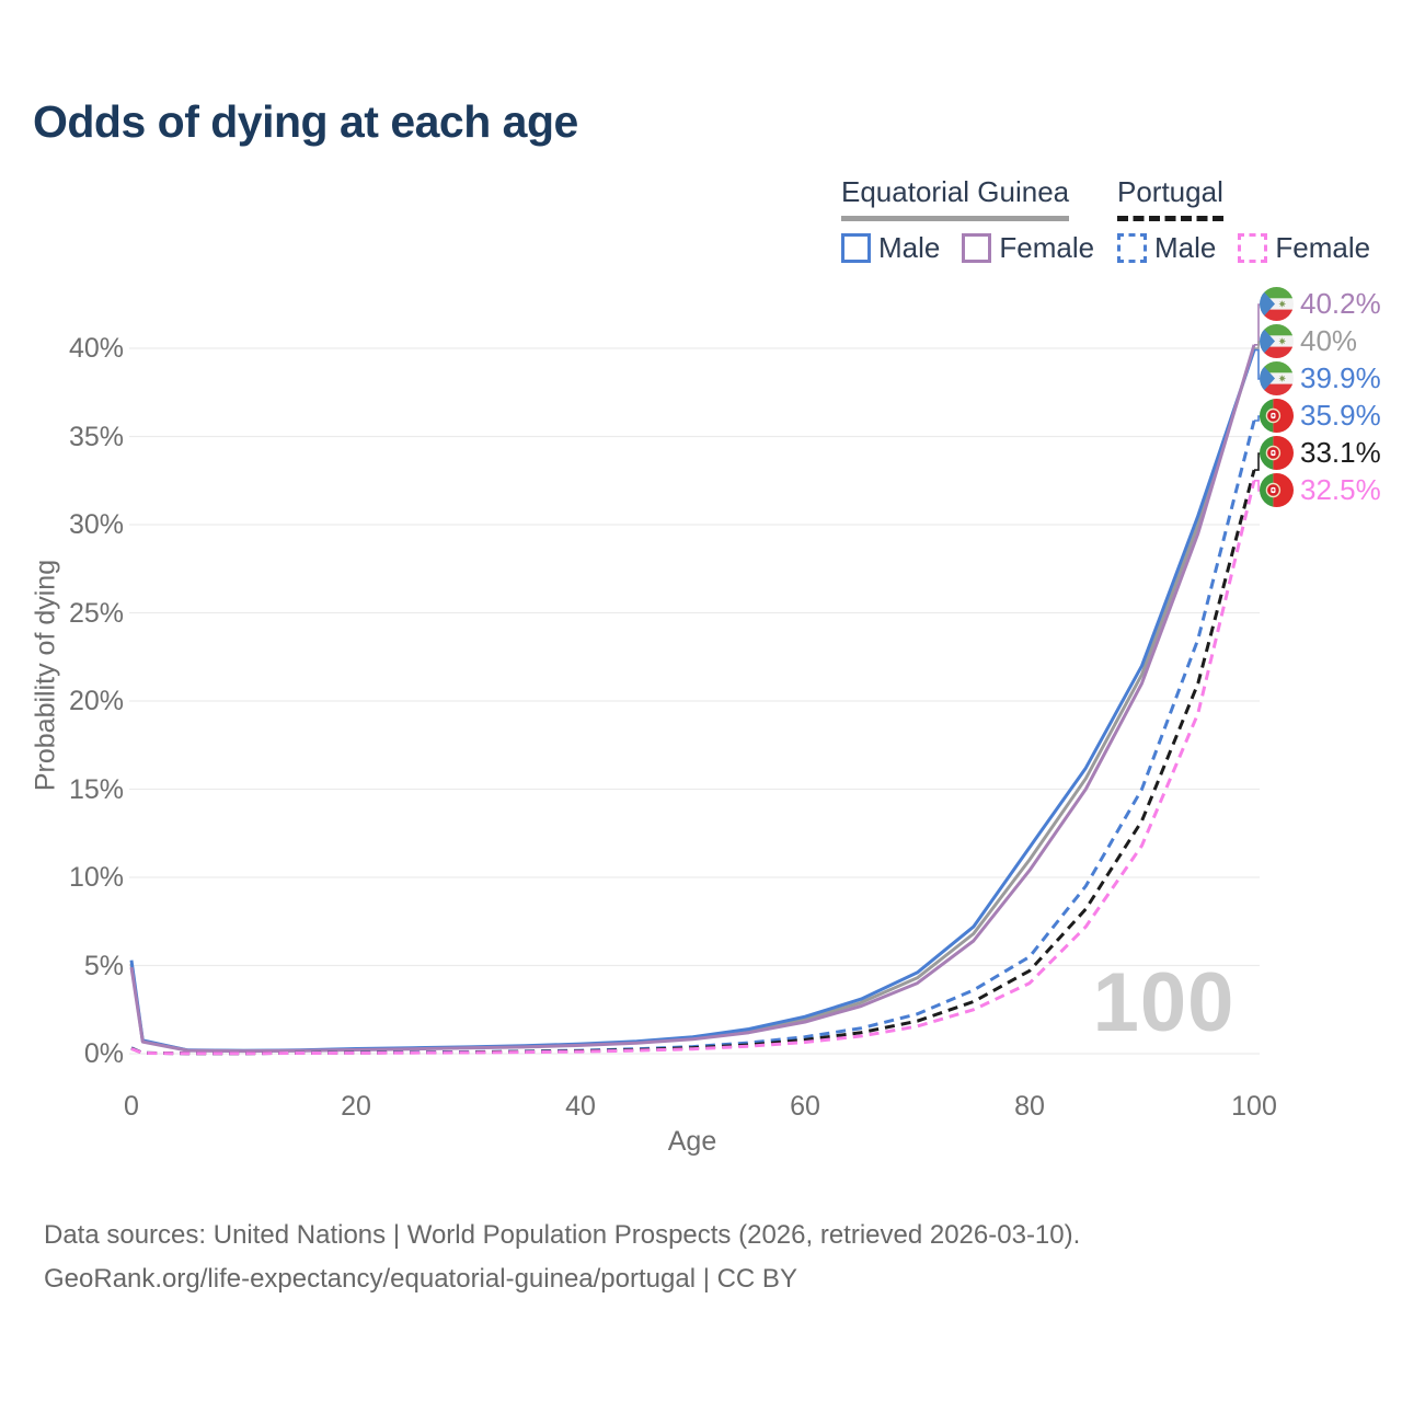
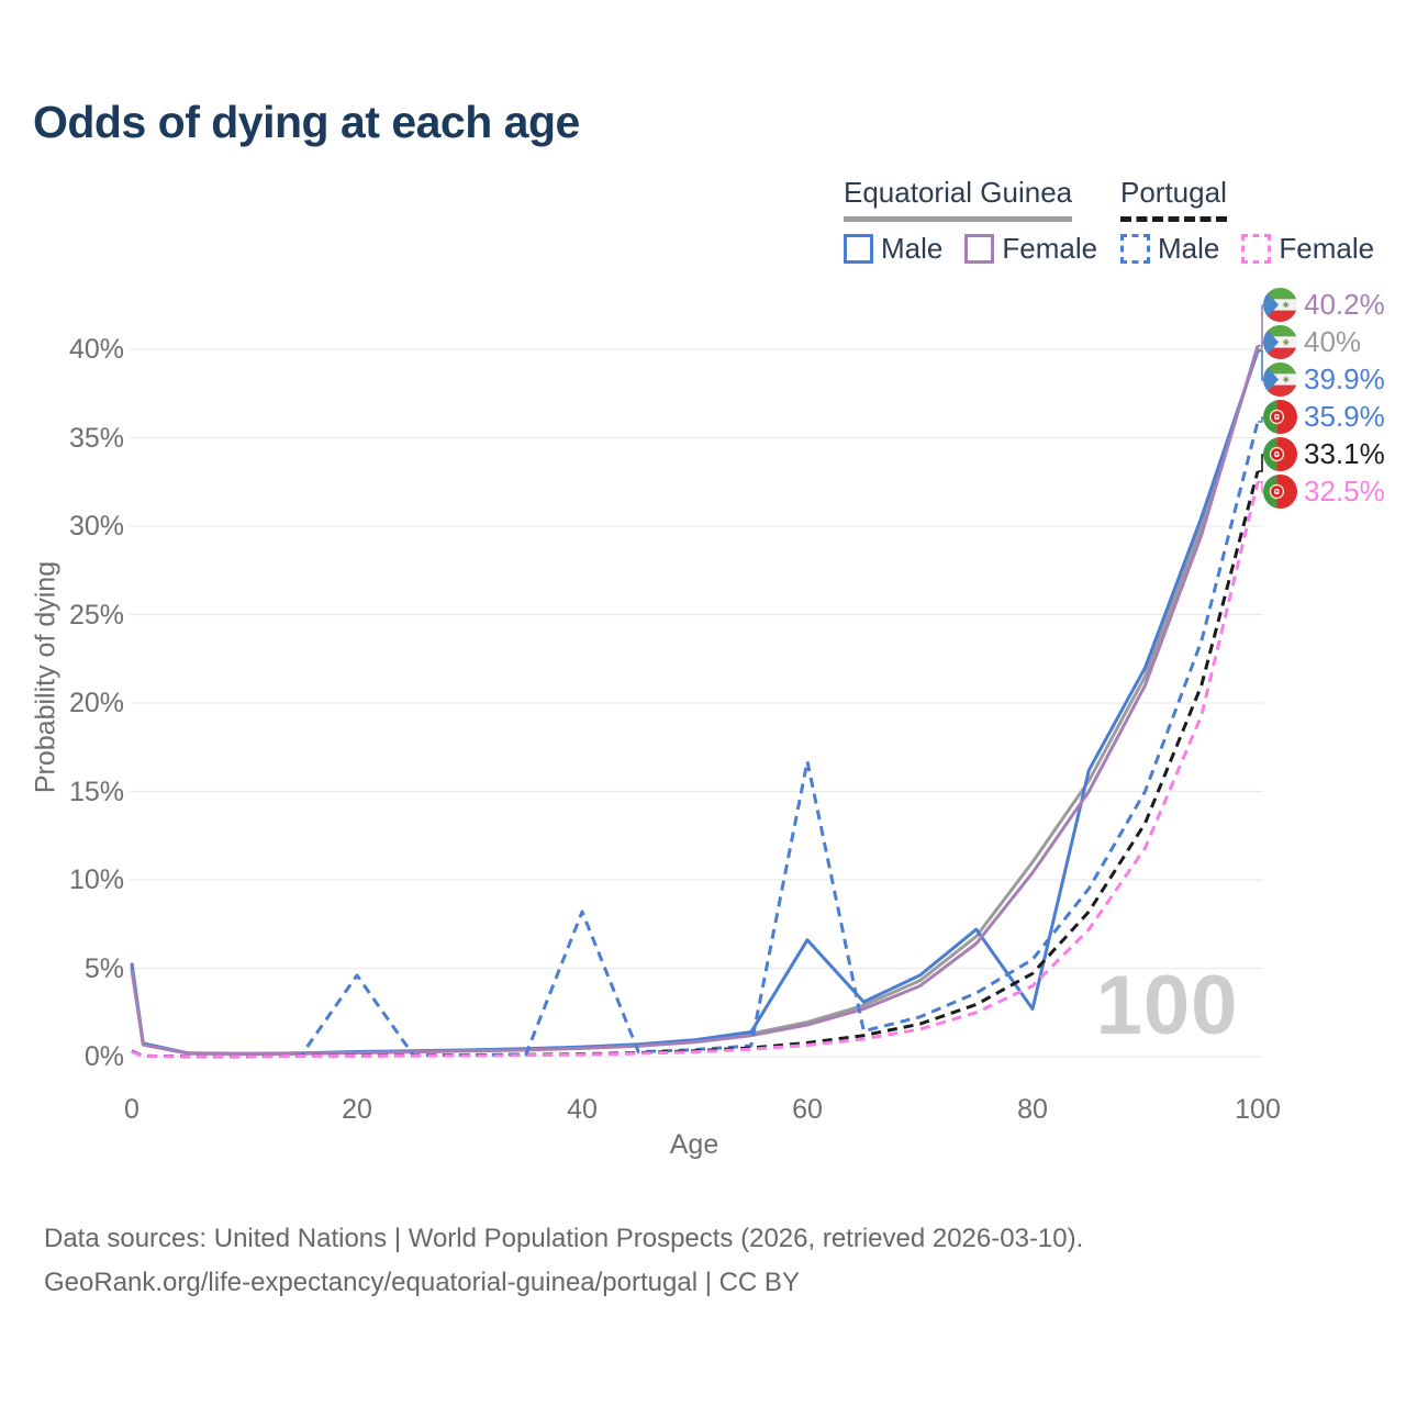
Portugal Male/20: 0.1% -> 4.6%
Portugal Male/40: 0.2% -> 8.2%
Equatorial Guinea Male/60: 2.1% -> 6.6%
Portugal Male/60: 0.9% -> 16.7%
Equatorial Guinea Male/80: 11.7% -> 2.7%
